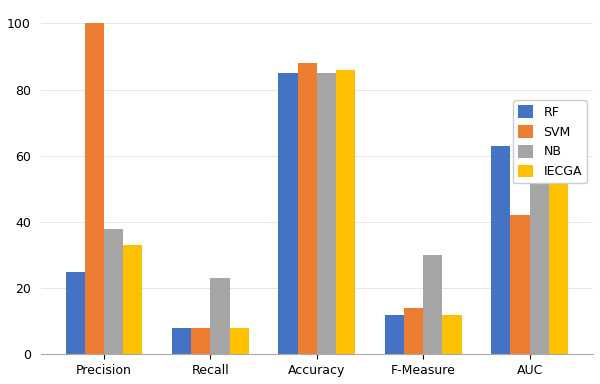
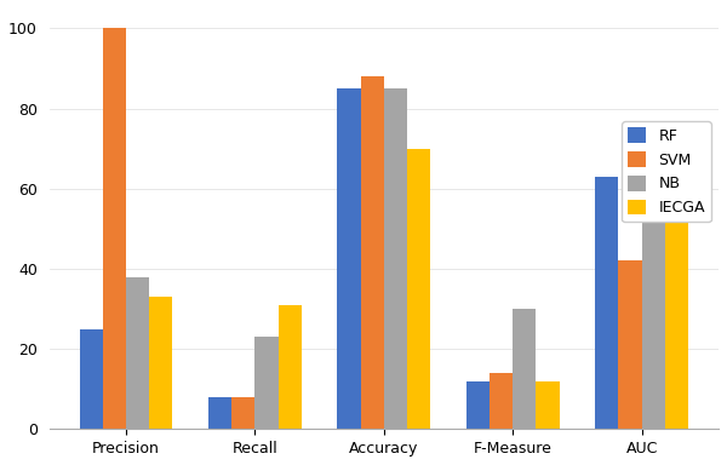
IECGA/Recall: 8 -> 31
IECGA/Accuracy: 86 -> 70
